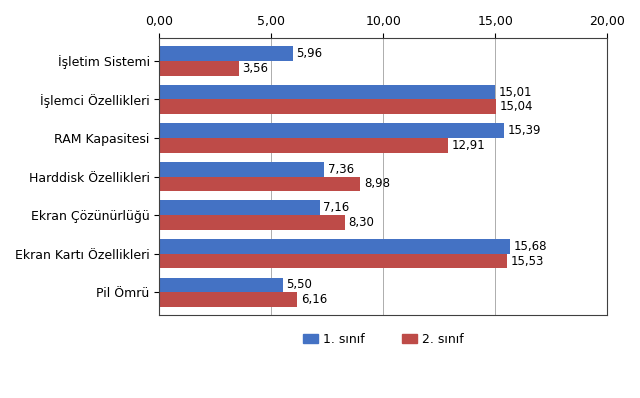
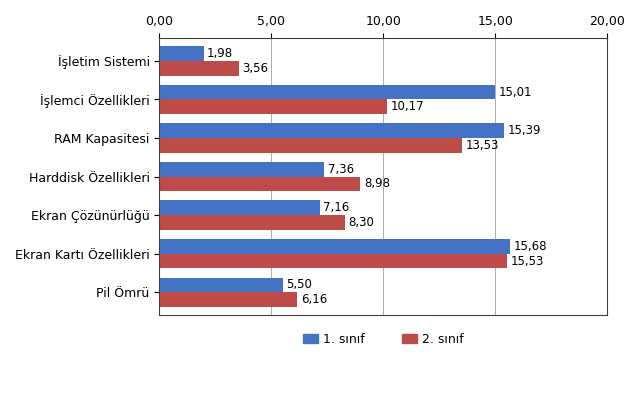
1. sınıf/İşletim Sistemi: 5,96 -> 1,98
2. sınıf/İşlemci Özellikleri: 15,04 -> 10,17
2. sınıf/RAM Kapasitesi: 12,91 -> 13,53
